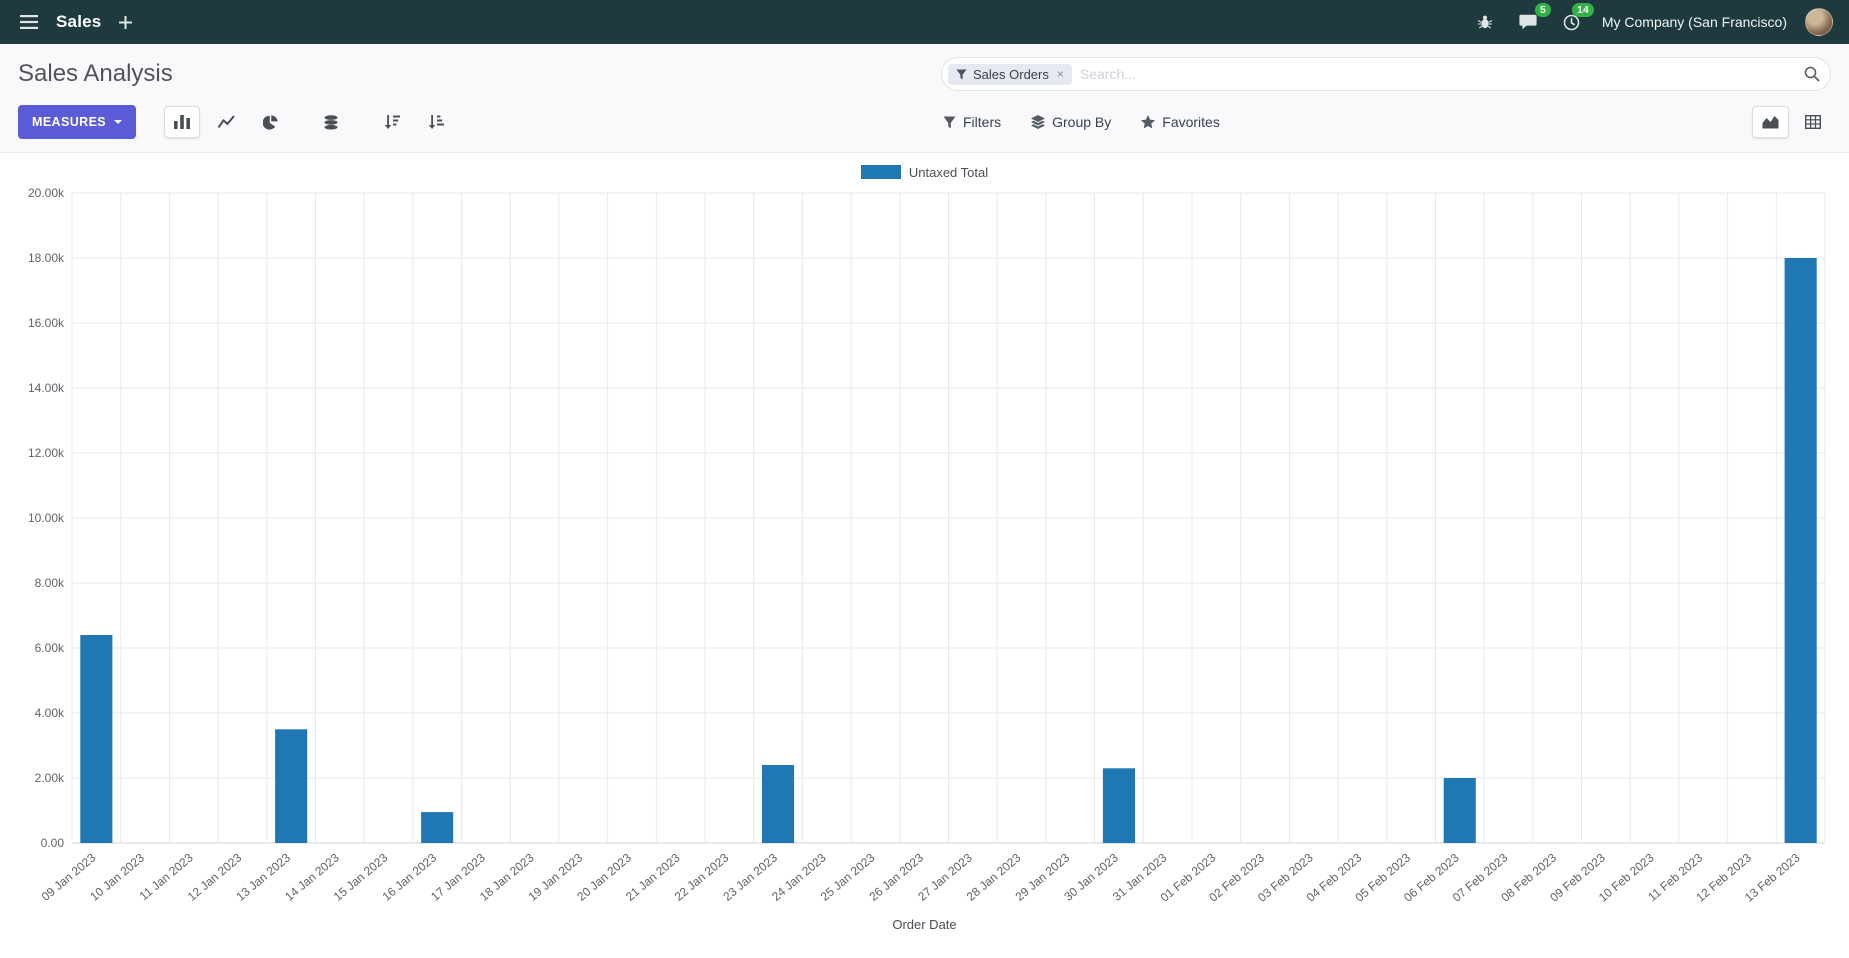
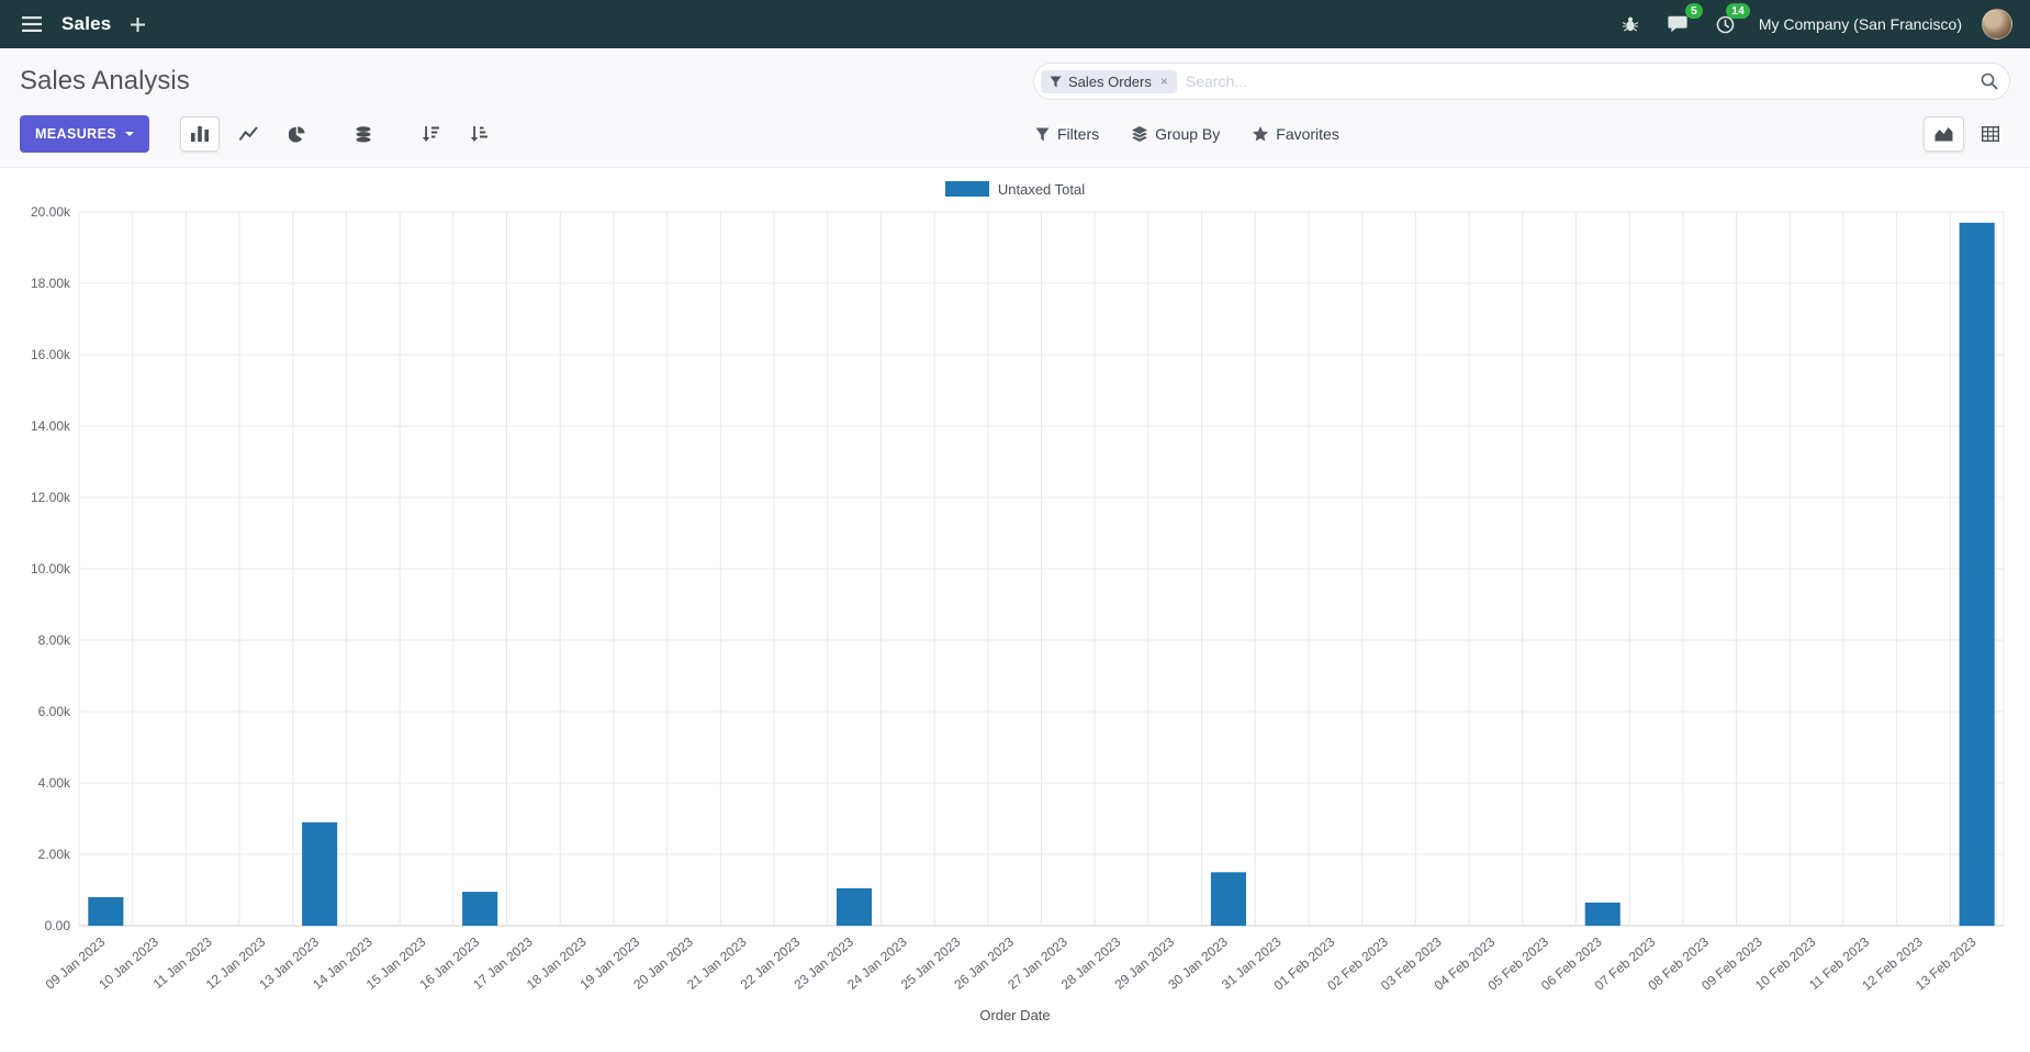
09 Jan 2023: 6.4k -> 0.8k
13 Jan 2023: 3.5k -> 2.9k
23 Jan 2023: 2.4k -> 1.0k
30 Jan 2023: 2.3k -> 1.5k
06 Feb 2023: 2.0k -> 0.6k
13 Feb 2023: 18.0k -> 19.7k
